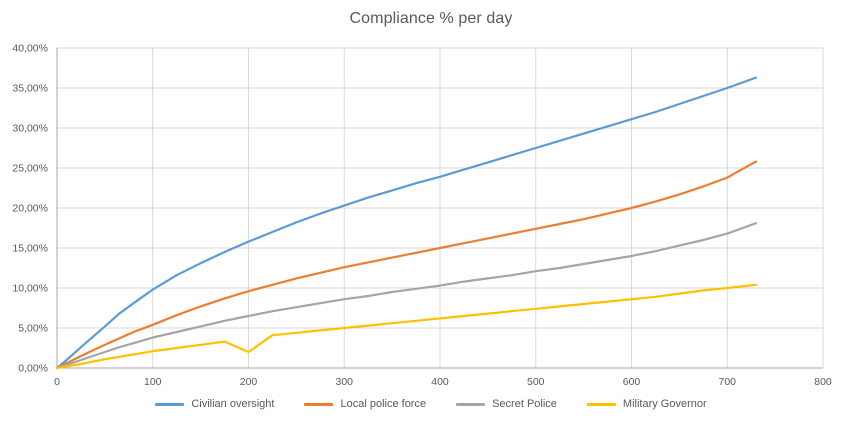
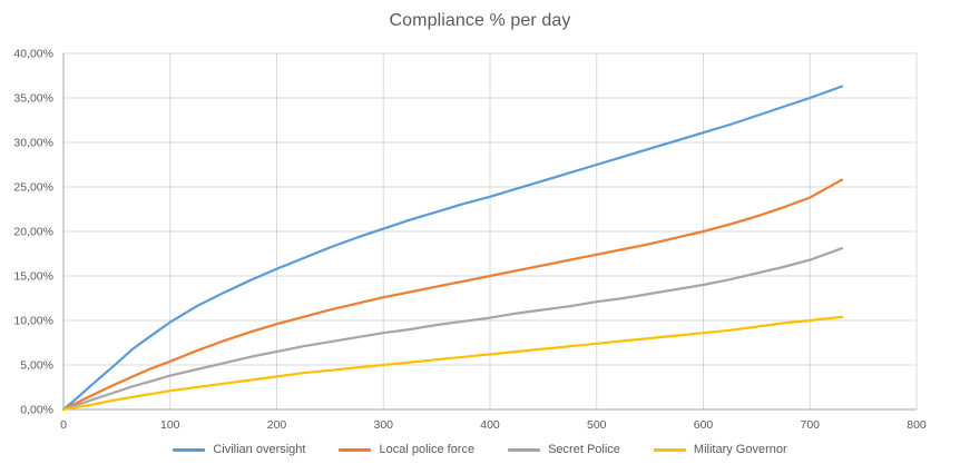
Military Governor/200: 2% -> 4%
